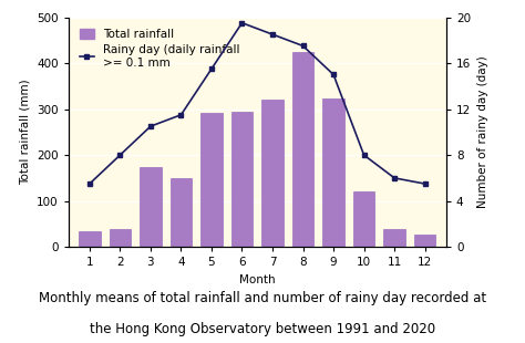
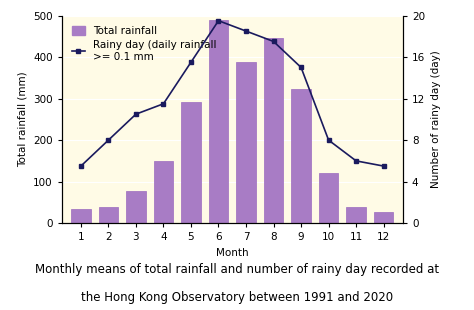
Total rainfall/3: 175 -> 77
Total rainfall/6: 295 -> 488
Total rainfall/7: 320 -> 388
Total rainfall/8: 425 -> 445
